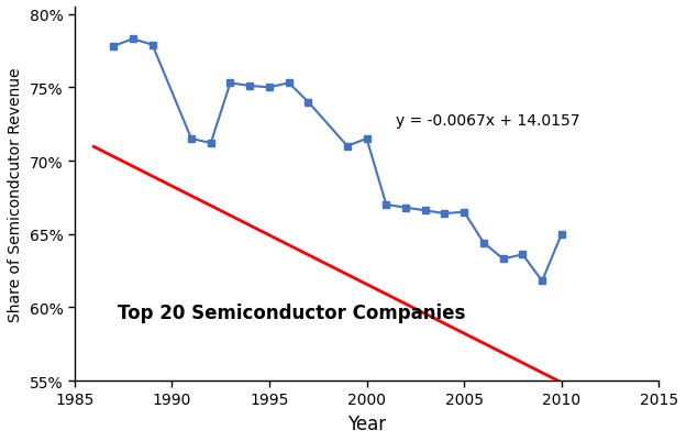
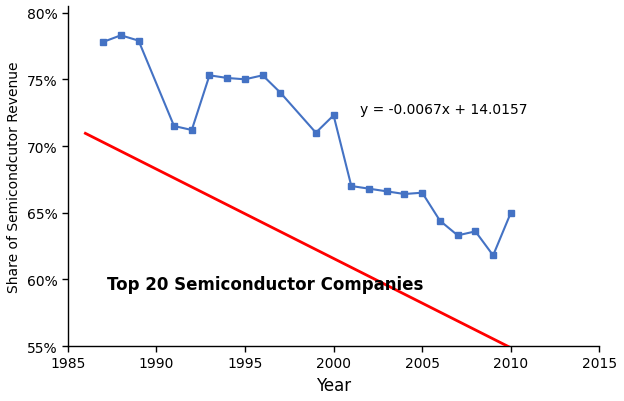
2000: 71.5% -> 72.3%
